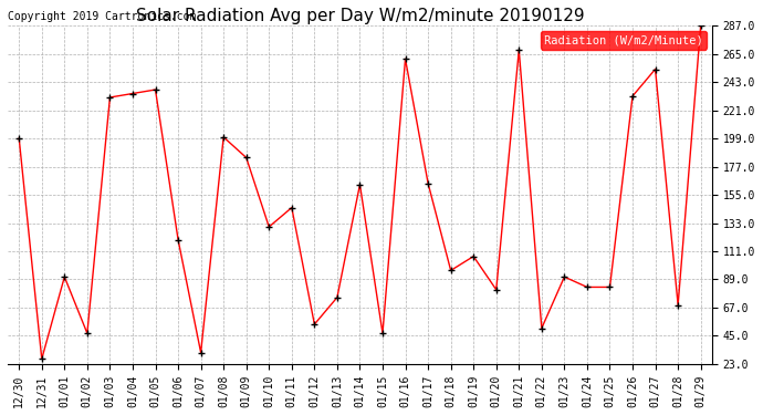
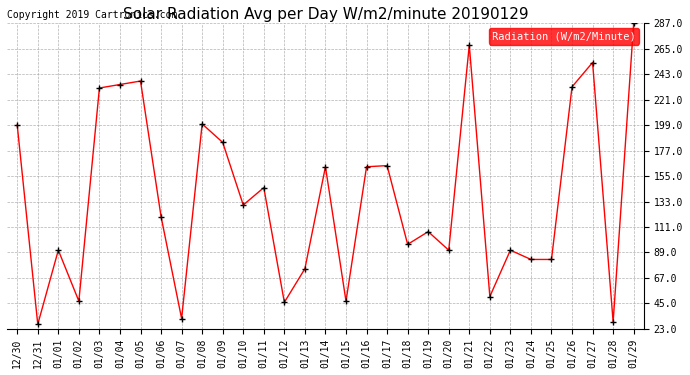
01/12: 54 -> 46
01/16: 261 -> 163
01/20: 81 -> 91
01/28: 69 -> 29
